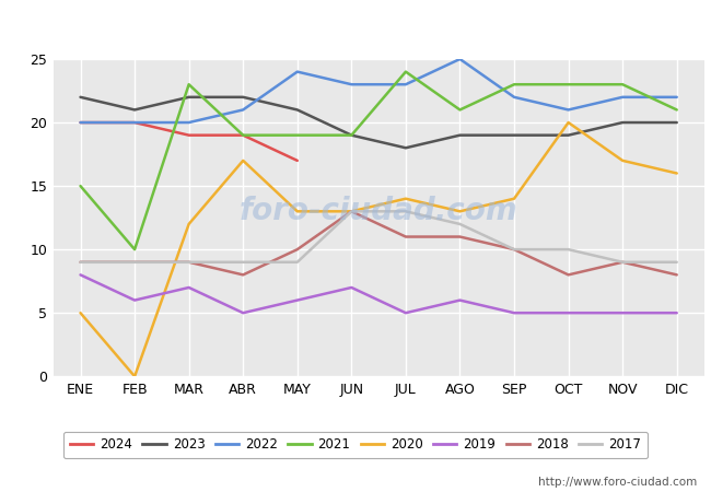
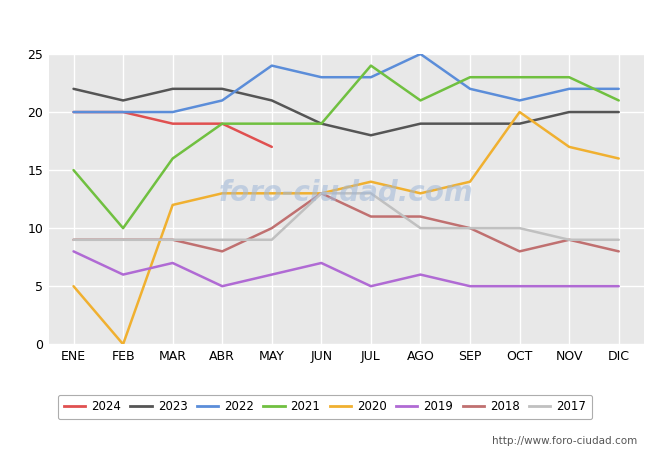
2021/MAR: 23 -> 16
2020/ABR: 17 -> 13
2017/AGO: 12 -> 10
